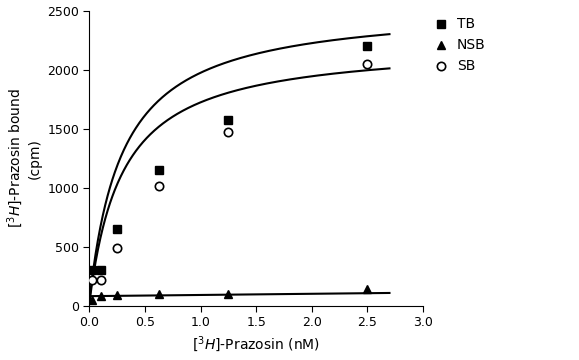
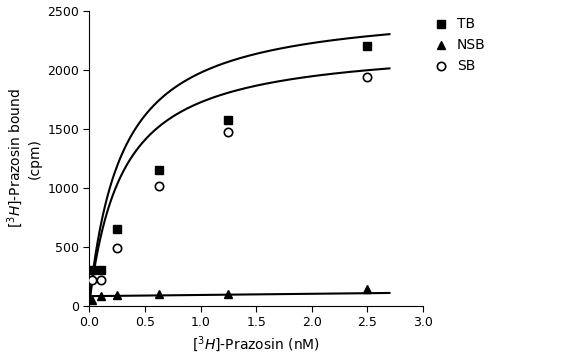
SB/2.5: 2050 -> 1940
